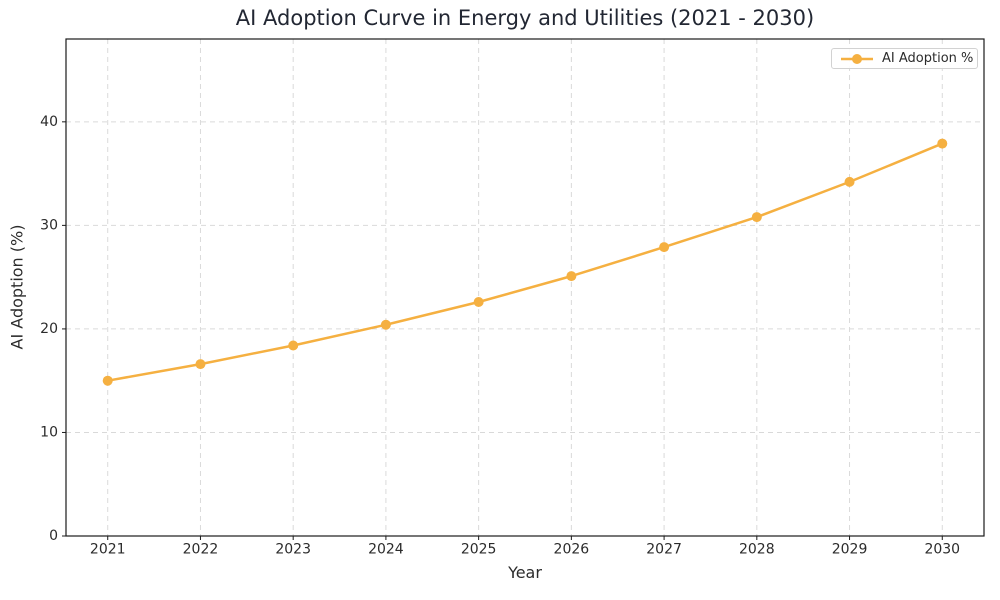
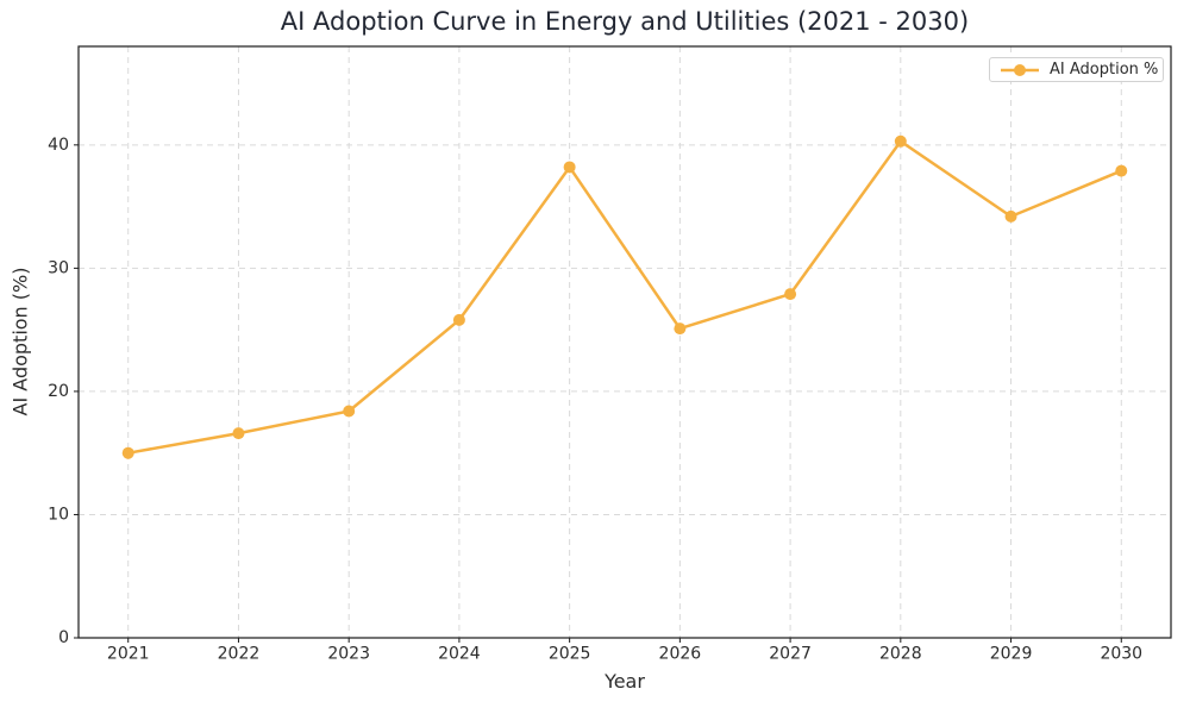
2024: 20.4 -> 25.8
2025: 22.6 -> 38.2
2028: 30.8 -> 40.3
